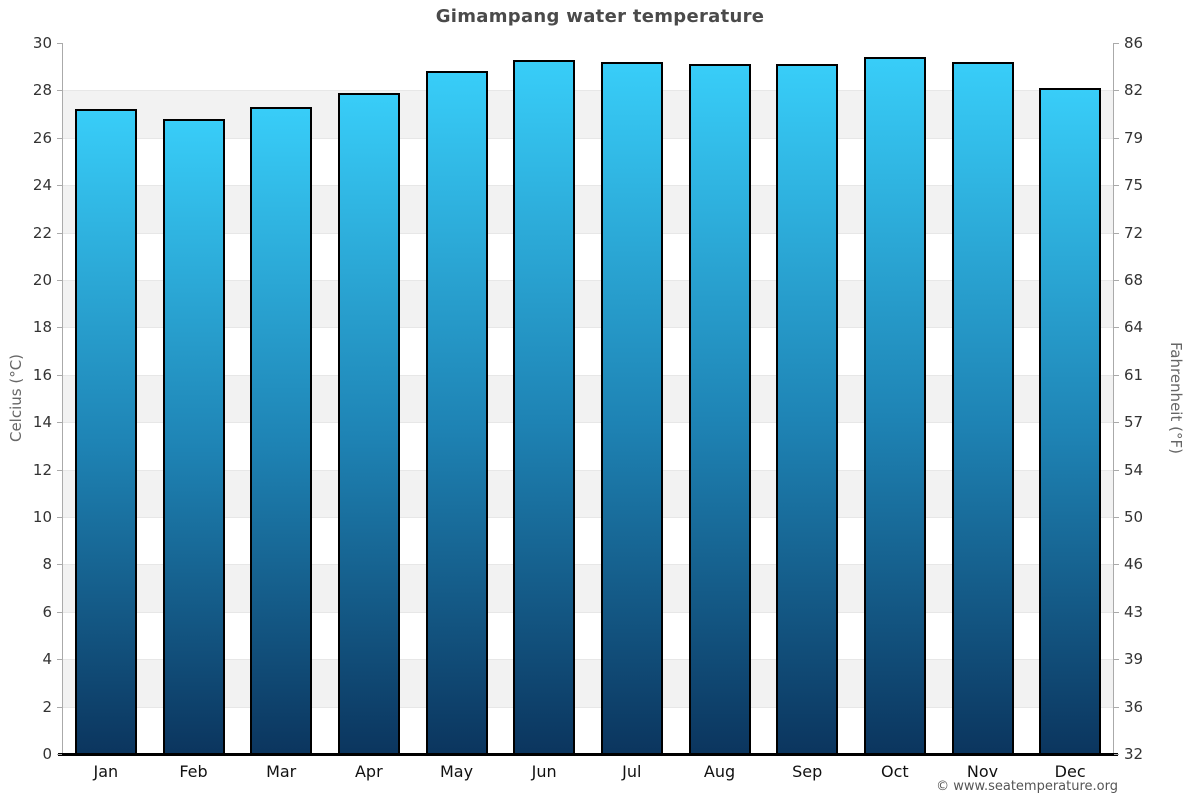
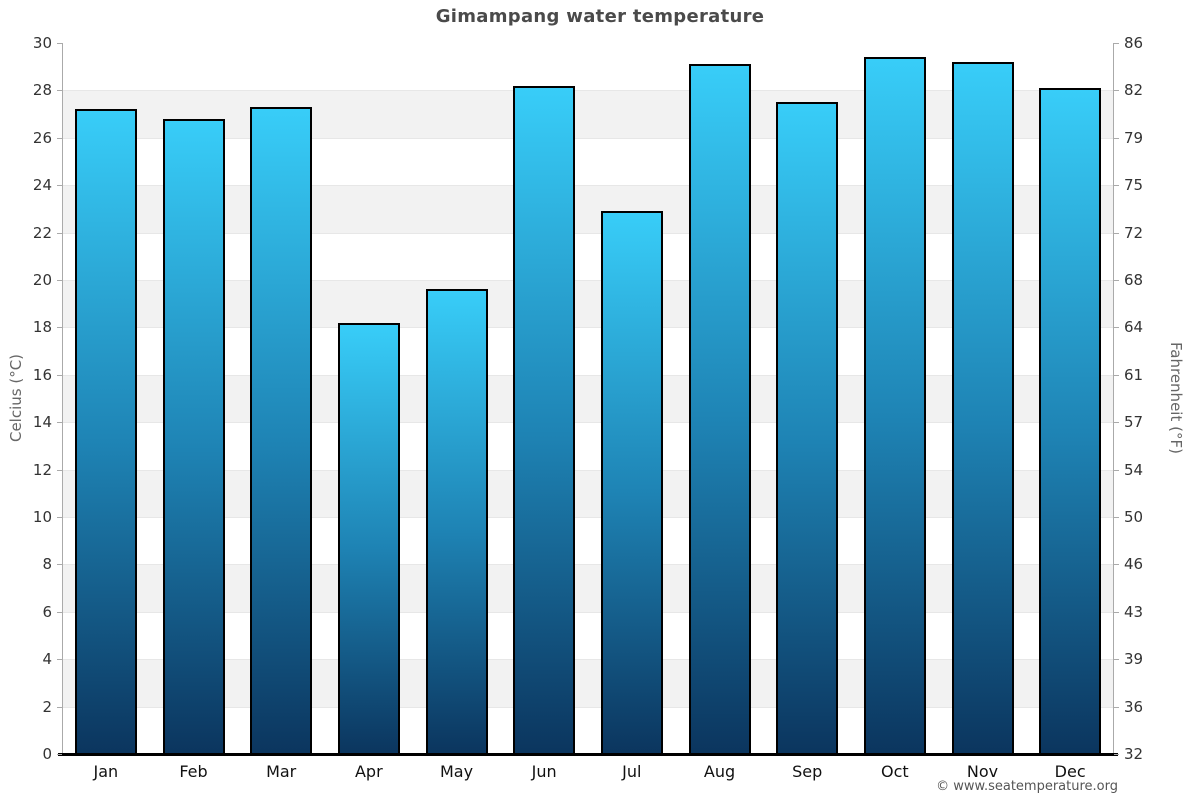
Apr: 27.9 -> 18.2
May: 28.8 -> 19.6
Jun: 29.3 -> 28.2
Jul: 29.2 -> 22.9
Sep: 29.1 -> 27.5
